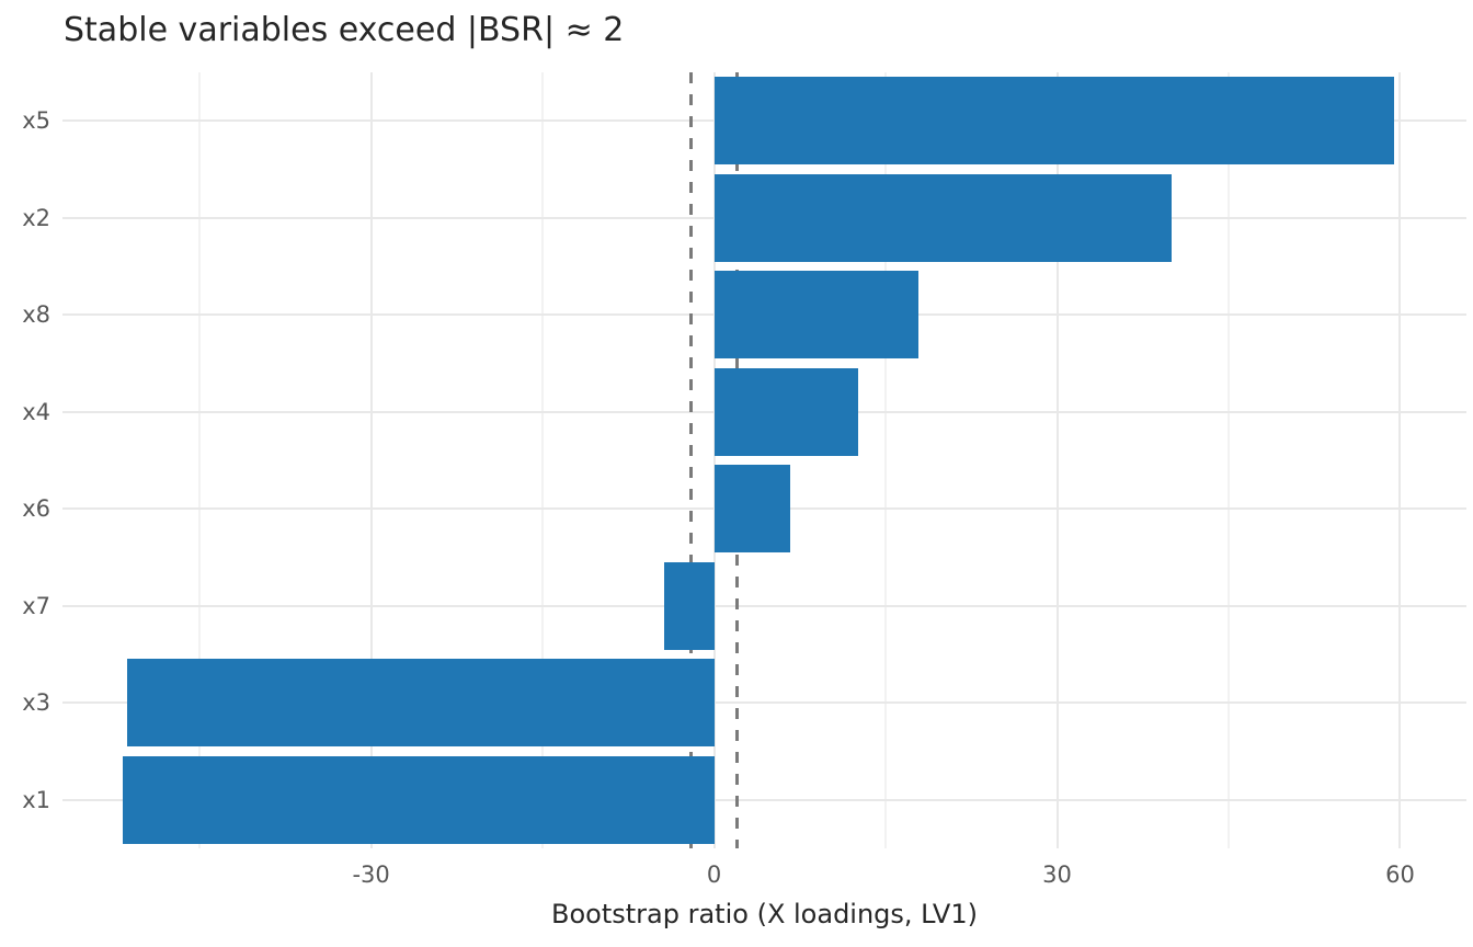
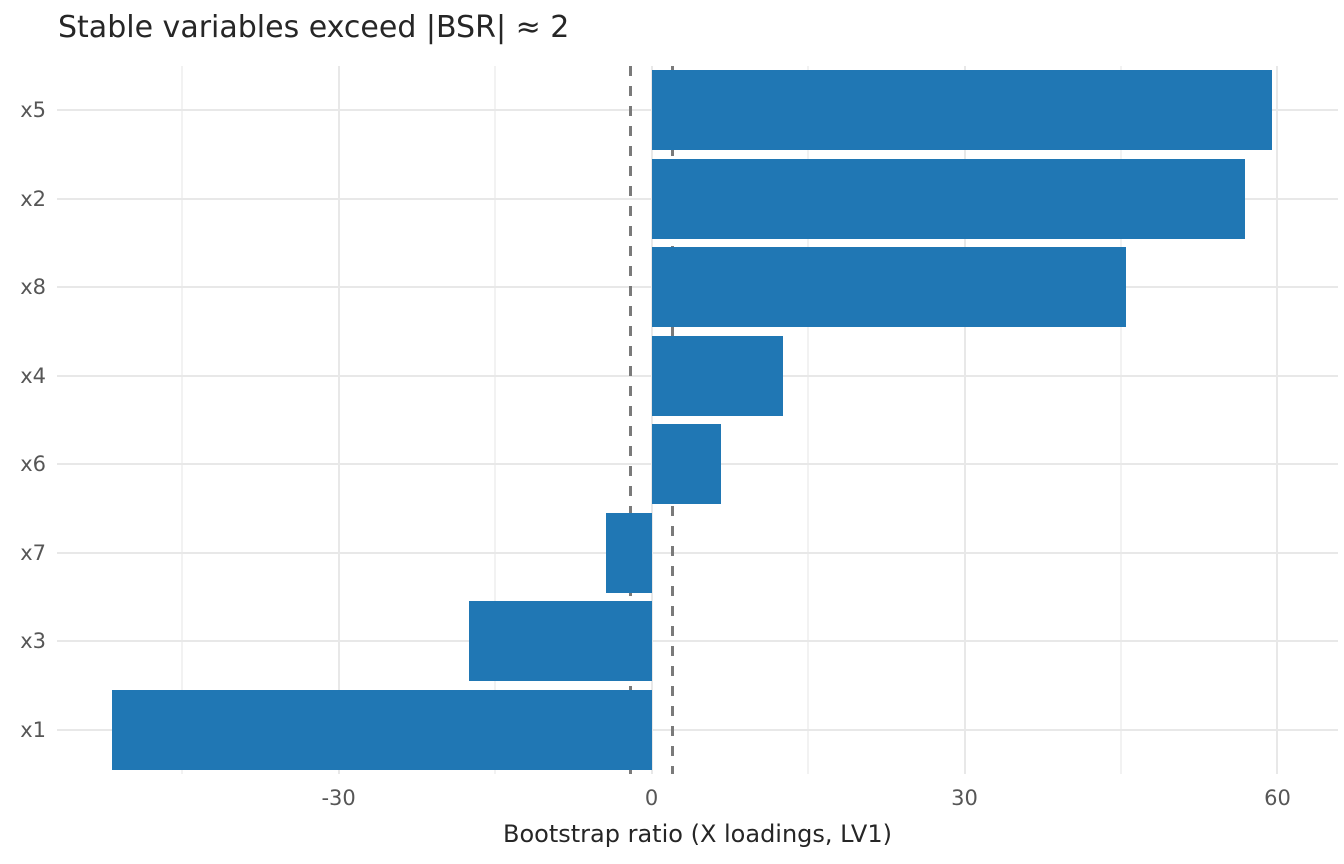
x2: 40.0 -> 56.9
x8: 17.9 -> 45.5
x3: -51.3 -> -17.5
